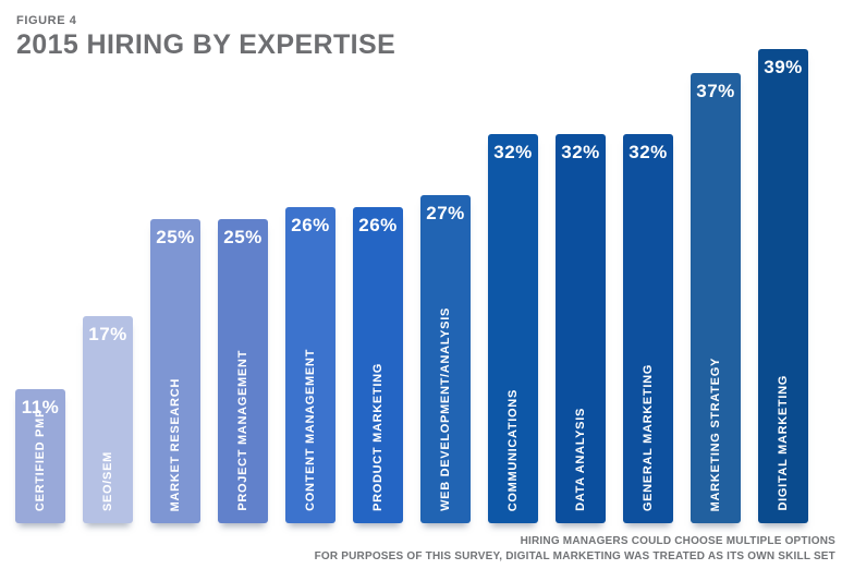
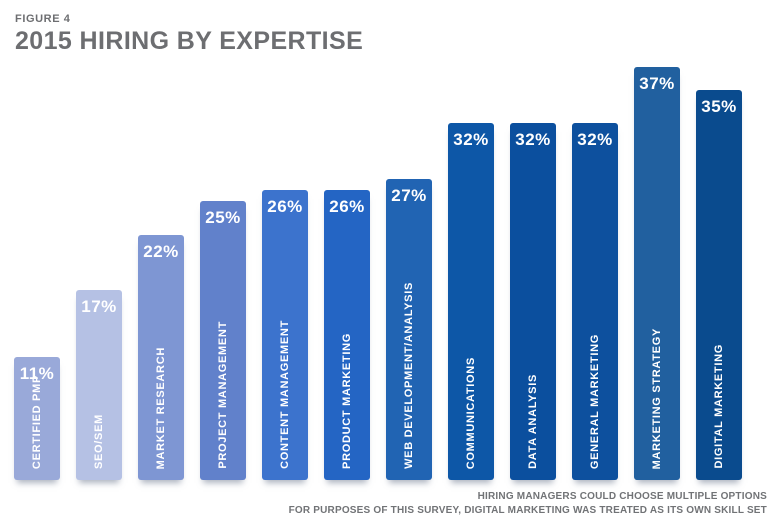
MARKET RESEARCH: 25% -> 22%
DIGITAL MARKETING: 39% -> 35%
